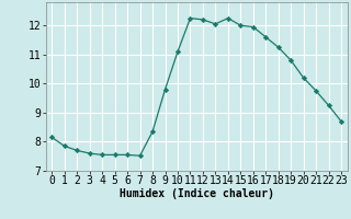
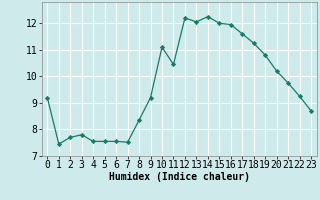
0: 8.15 -> 9.20
1: 7.85 -> 7.45
3: 7.60 -> 7.80
9: 9.80 -> 9.20
11: 12.25 -> 10.45
